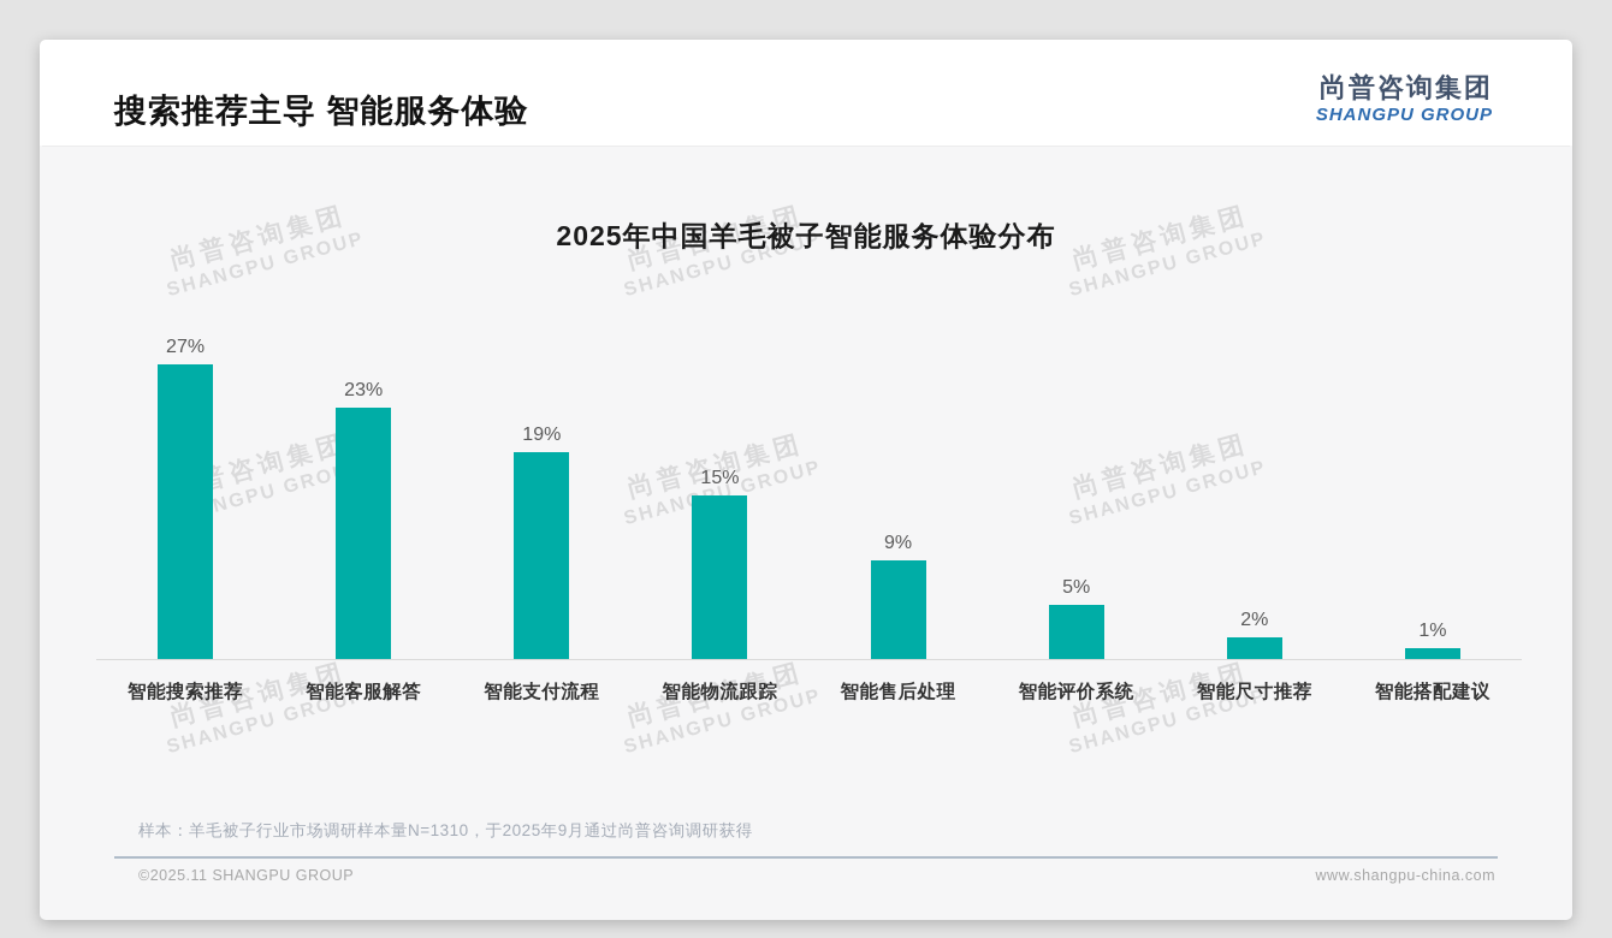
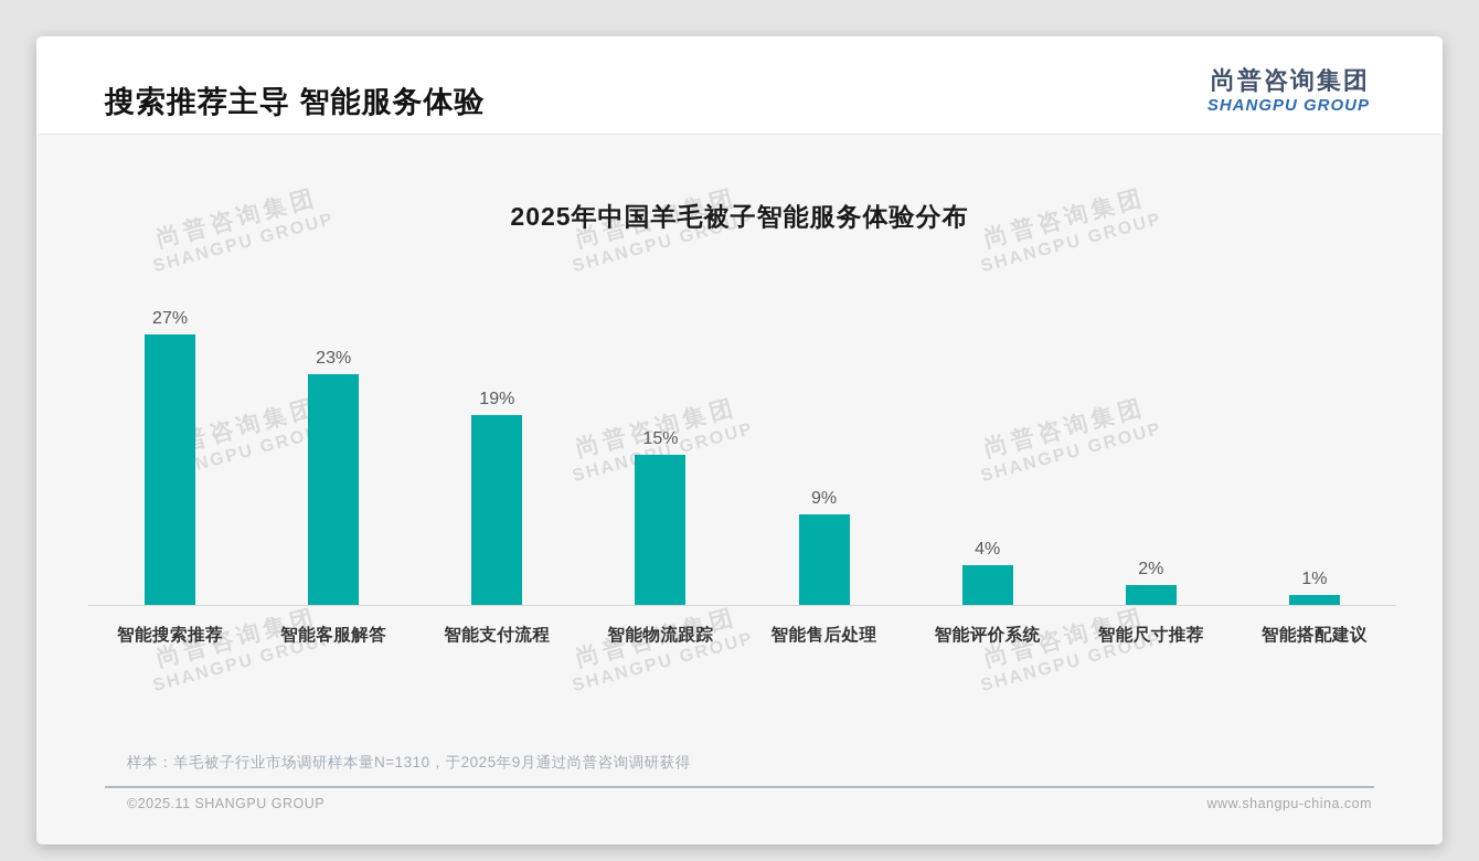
智能评价系统: 5% -> 4%
